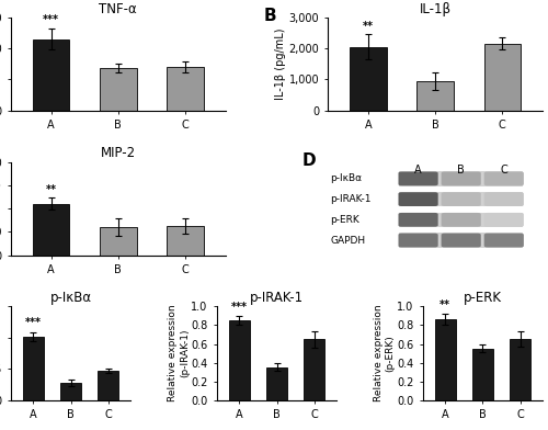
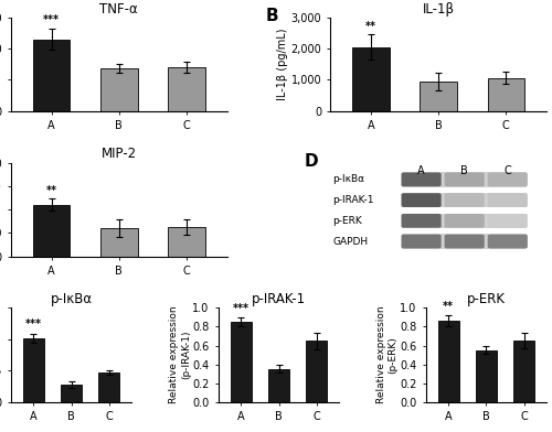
IL-1β/C: 2,150 -> 1,060
